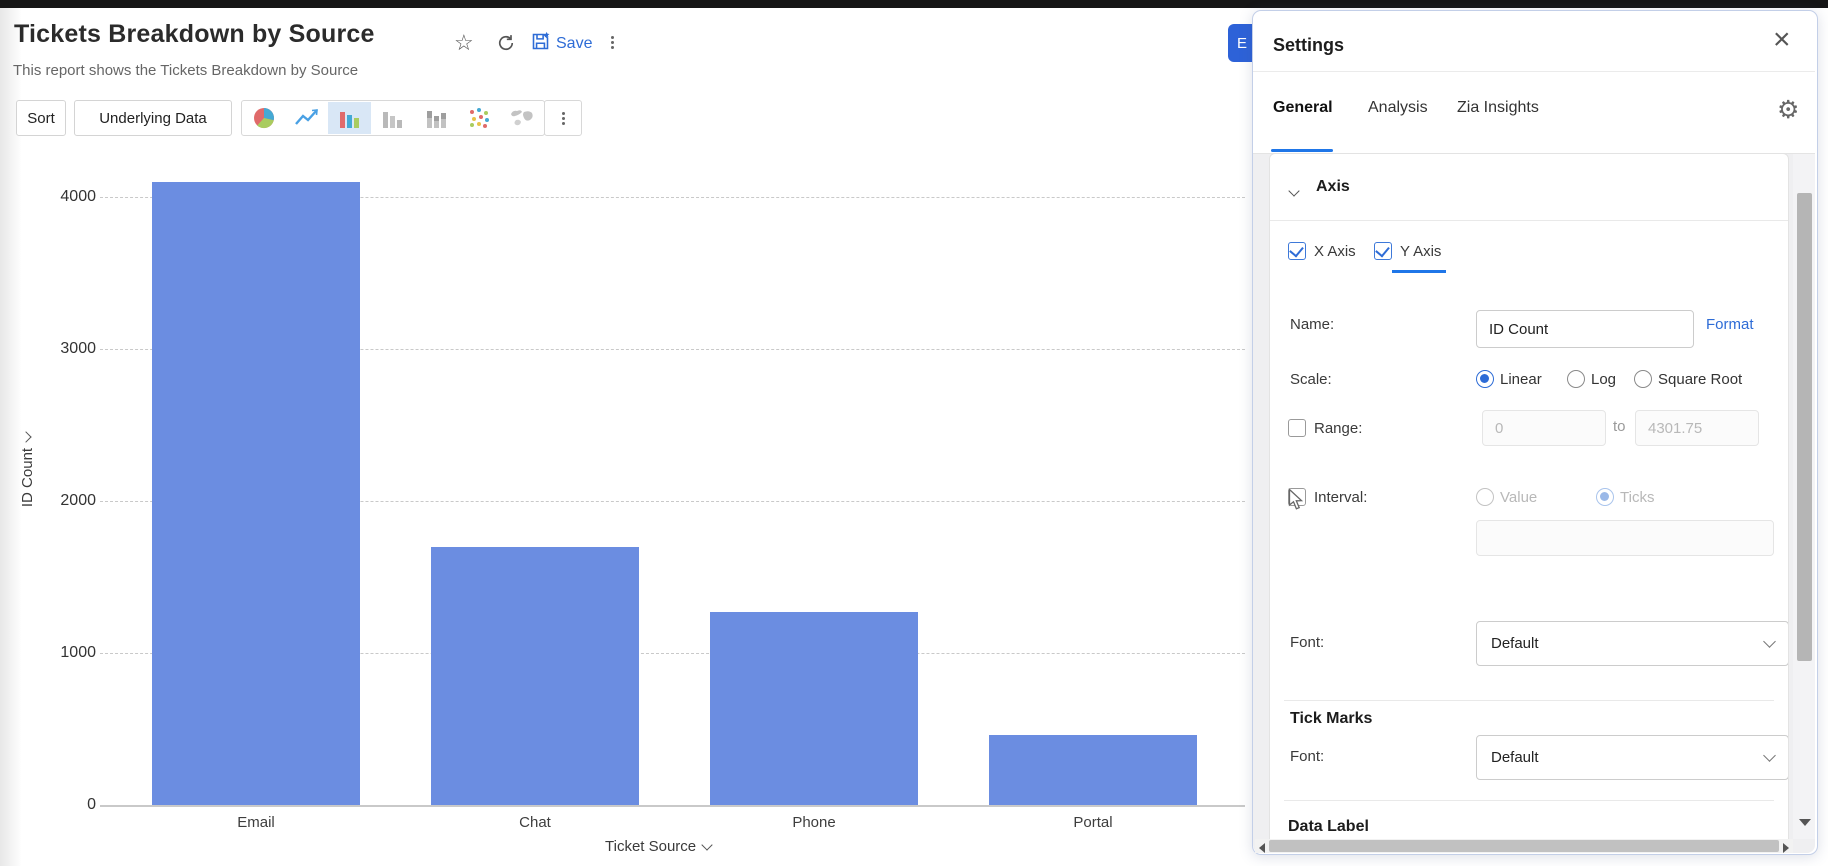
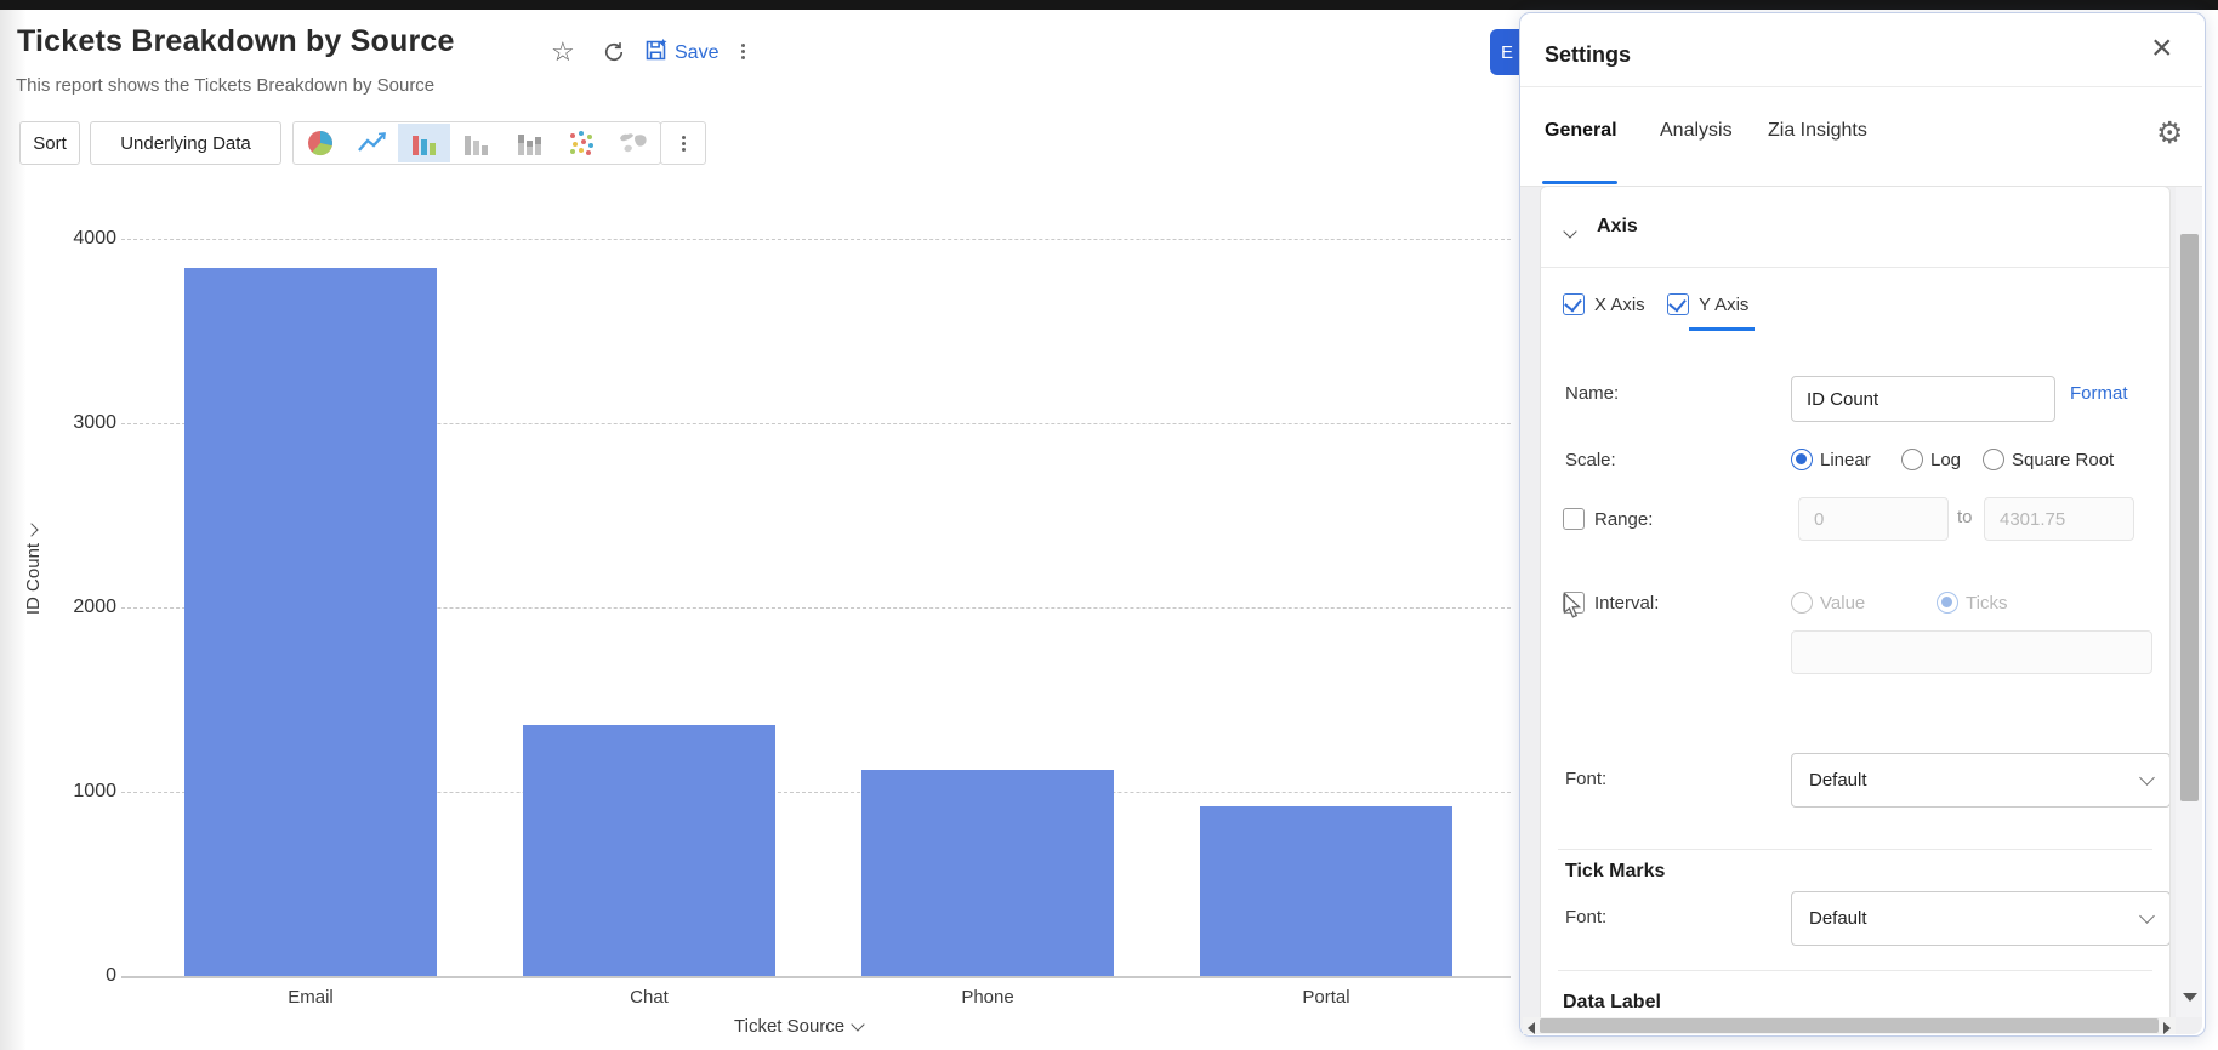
Email: 4100 -> 3840
Chat: 1700 -> 1360
Phone: 1270 -> 1120
Portal: 460 -> 920
